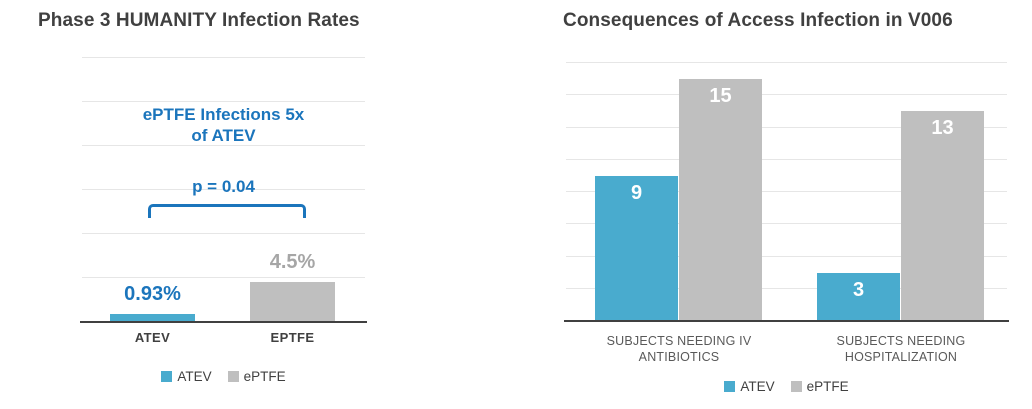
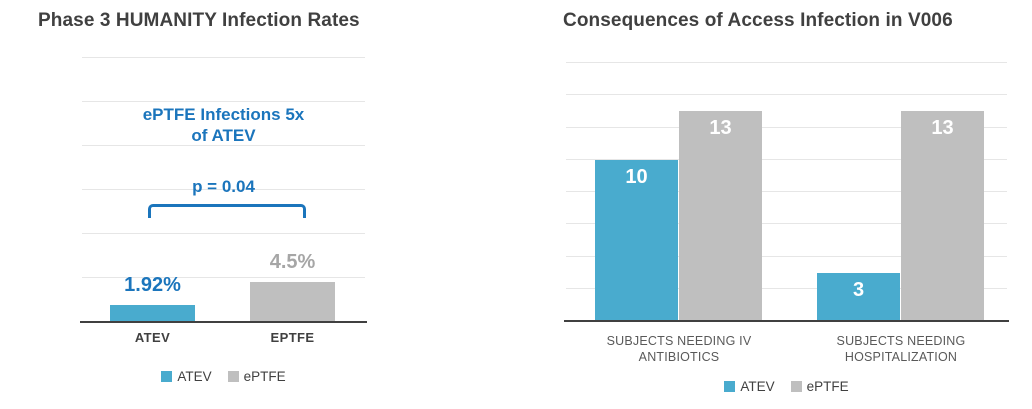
Phase 3 HUMANITY Infection Rates/ATEV: 0.93% -> 1.92%
Consequences of Access Infection in V006/ATEV/SUBJECTS NEEDING IV ANTIBIOTICS: 9 -> 10
Consequences of Access Infection in V006/ePTFE/SUBJECTS NEEDING IV ANTIBIOTICS: 15 -> 13
